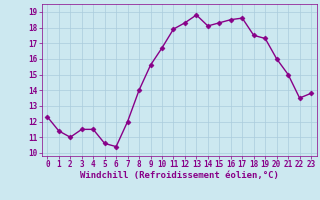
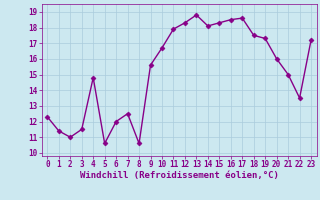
4: 11.5 -> 14.8
6: 10.4 -> 12.0
7: 12.0 -> 12.5
8: 14.0 -> 10.6
23: 13.8 -> 17.2
